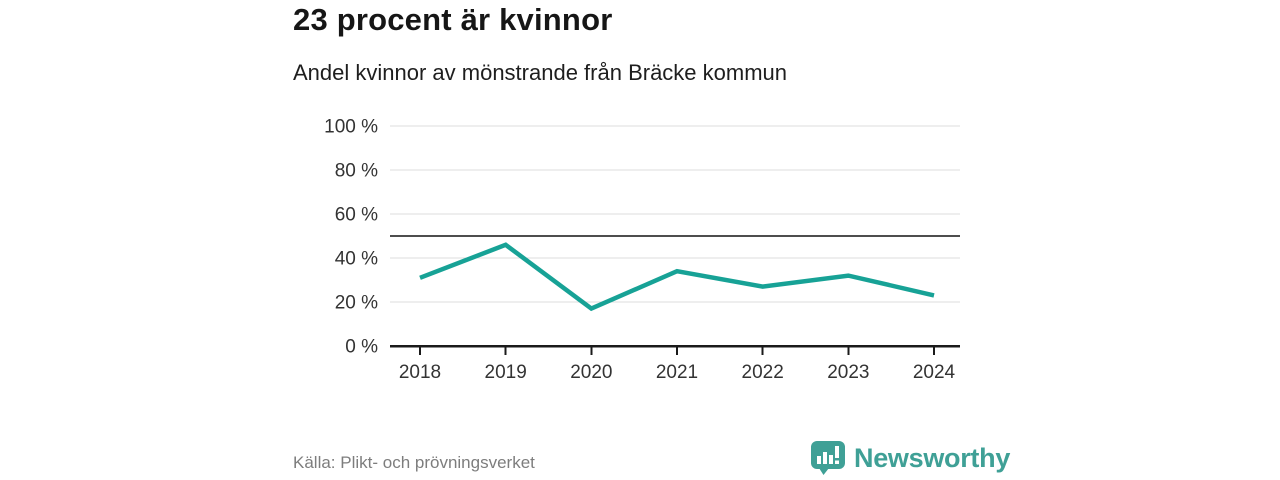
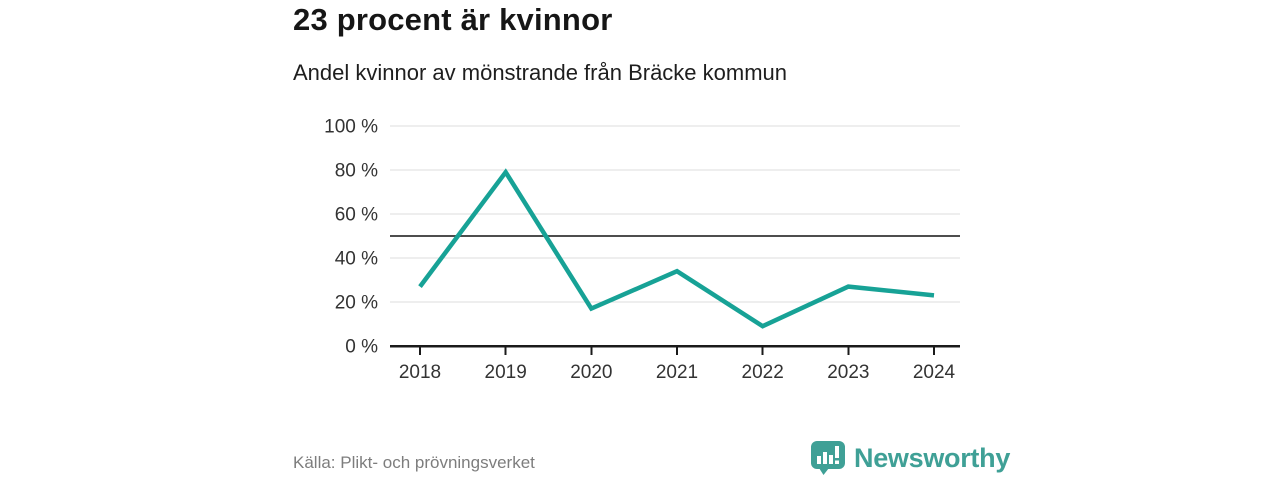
2018: 31% -> 27%
2019: 46% -> 79%
2022: 27% -> 9%
2023: 32% -> 27%
